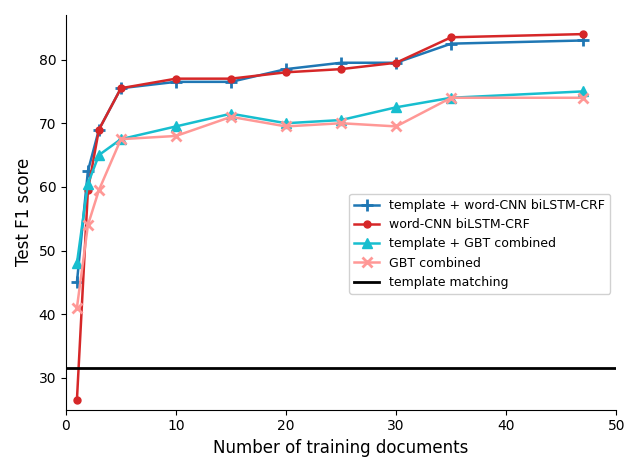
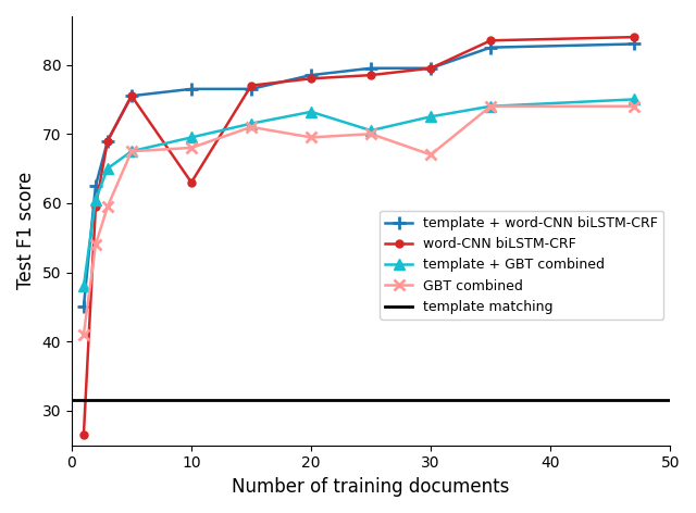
word-CNN biLSTM-CRF/10: 77.0 -> 63.0
template + GBT combined/20: 70.0 -> 73.2
GBT combined/30: 69.5 -> 67.0
